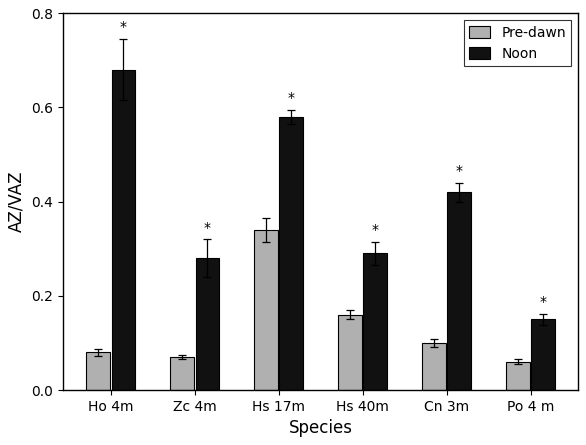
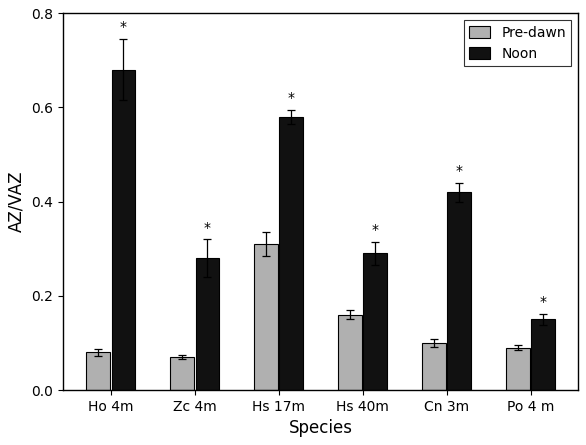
Pre-dawn/Hs 17m: 0.34 -> 0.31
Pre-dawn/Po 4 m: 0.06 -> 0.09
